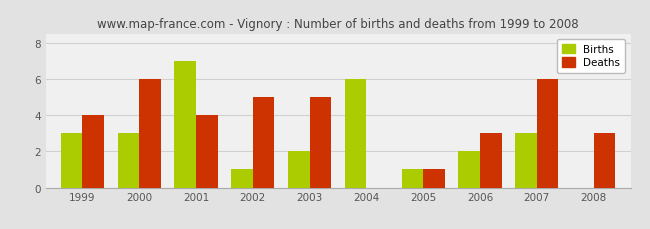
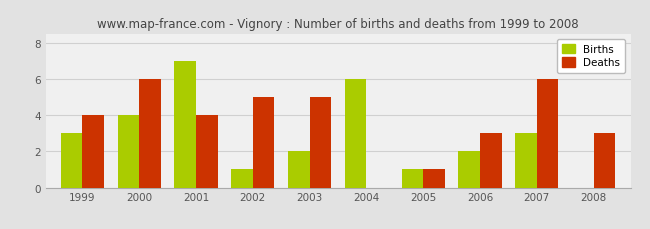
Births/2000: 3 -> 4
